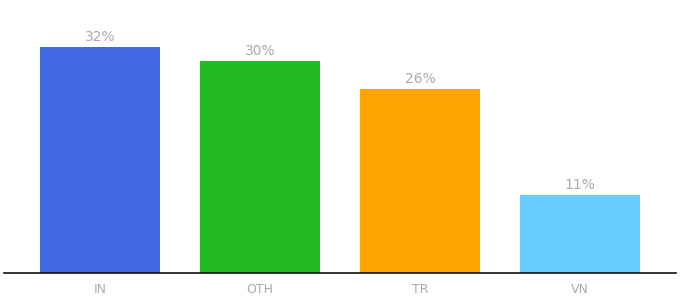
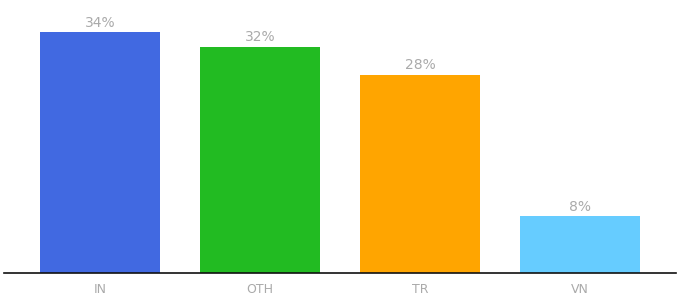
IN: 32% -> 34%
OTH: 30% -> 32%
TR: 26% -> 28%
VN: 11% -> 8%
